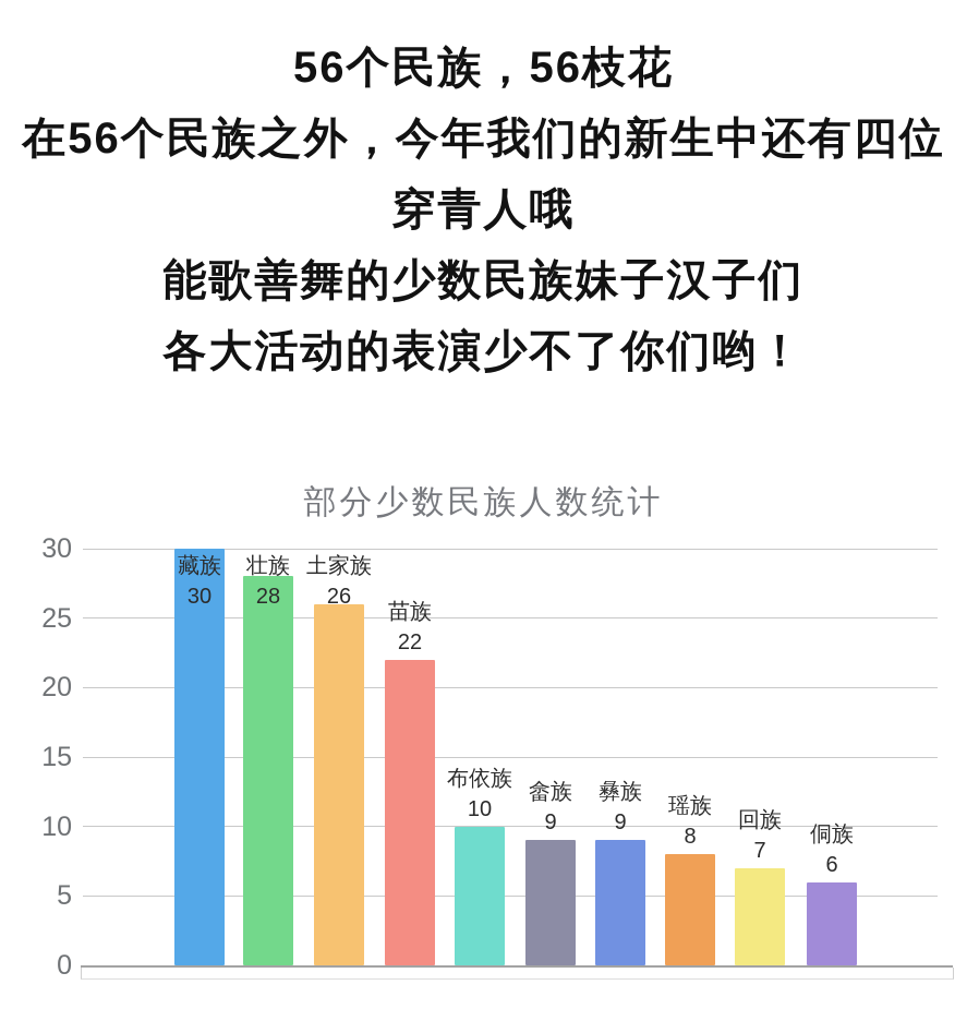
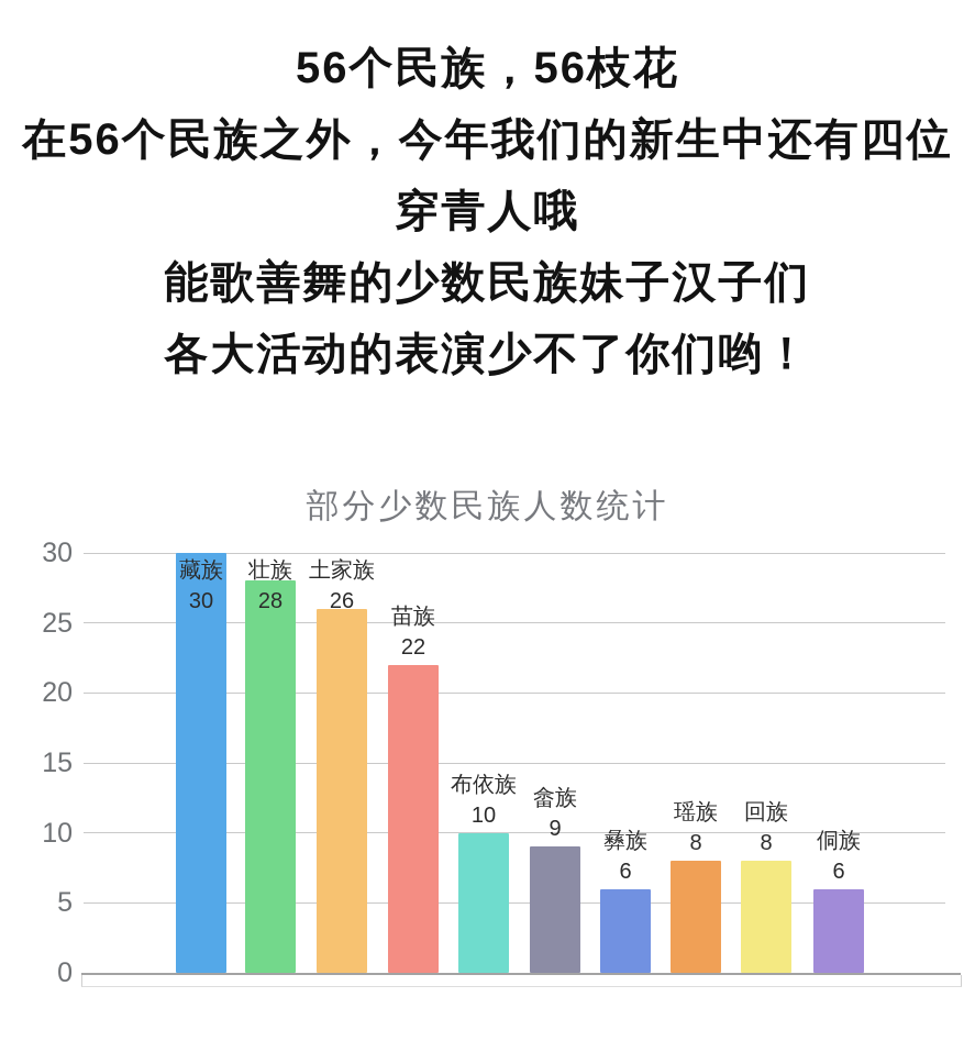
彝族: 9 -> 6
回族: 7 -> 8
